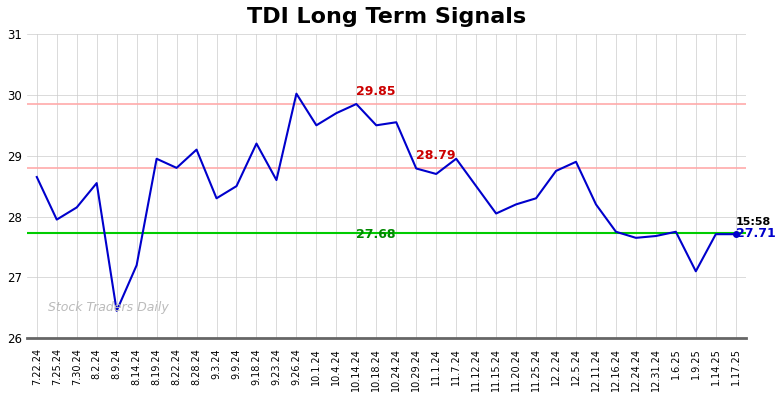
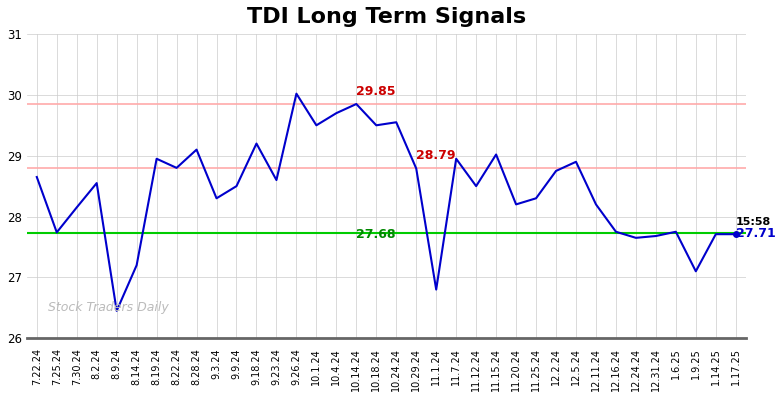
7.25.24: 27.95 -> 27.74
11.1.24: 28.70 -> 26.80
11.15.24: 28.05 -> 29.02
